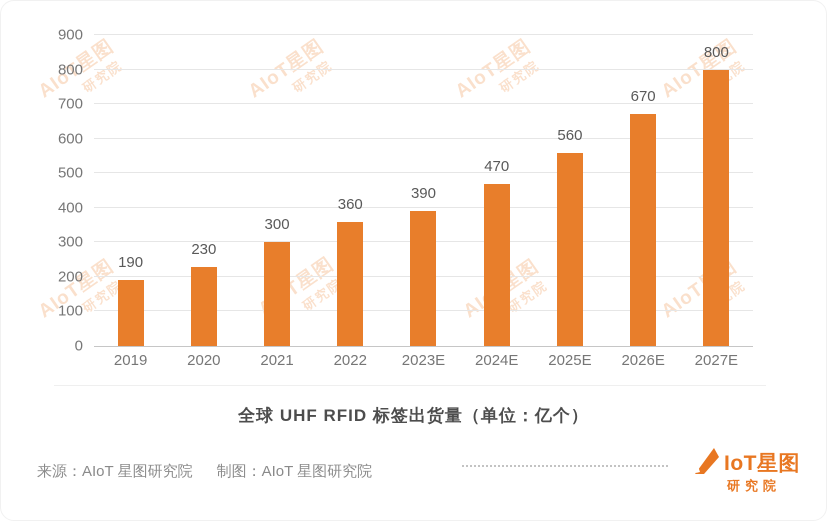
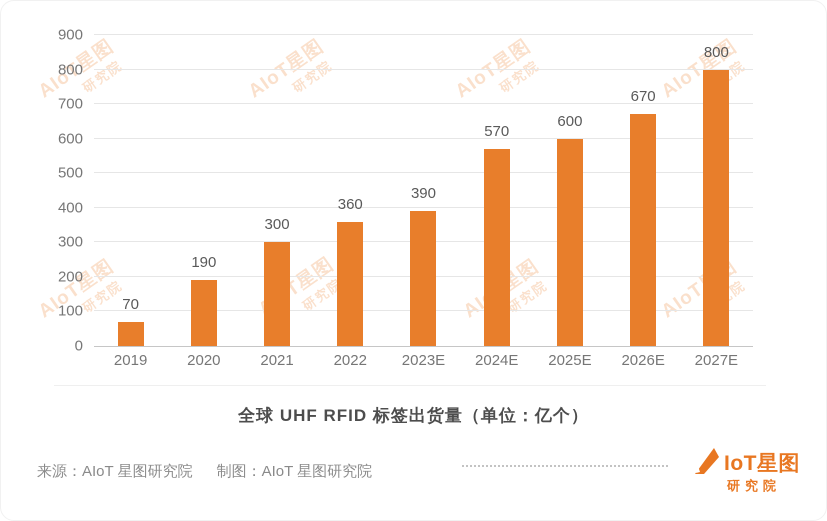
2019: 190 -> 70
2020: 230 -> 190
2024E: 470 -> 570
2025E: 560 -> 600
